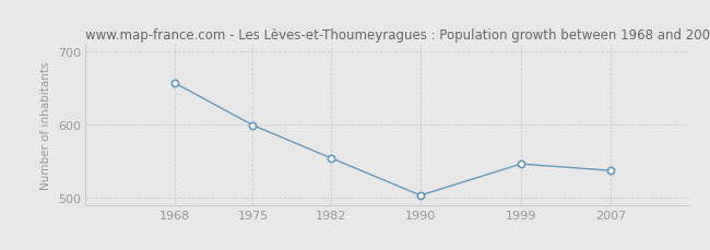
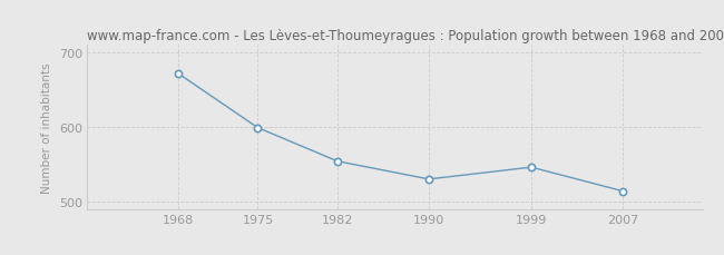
1968: 657 -> 672
1990: 503 -> 530
2007: 537 -> 514
